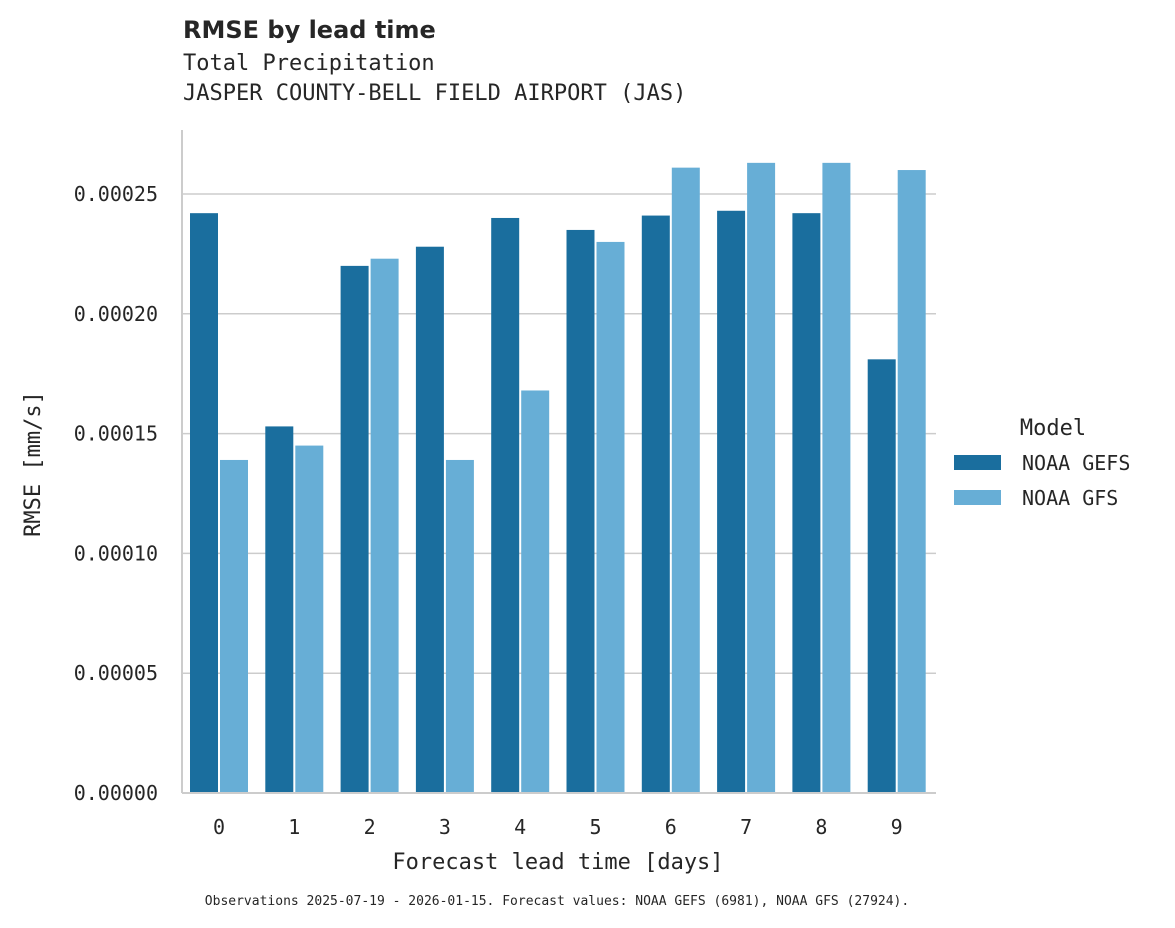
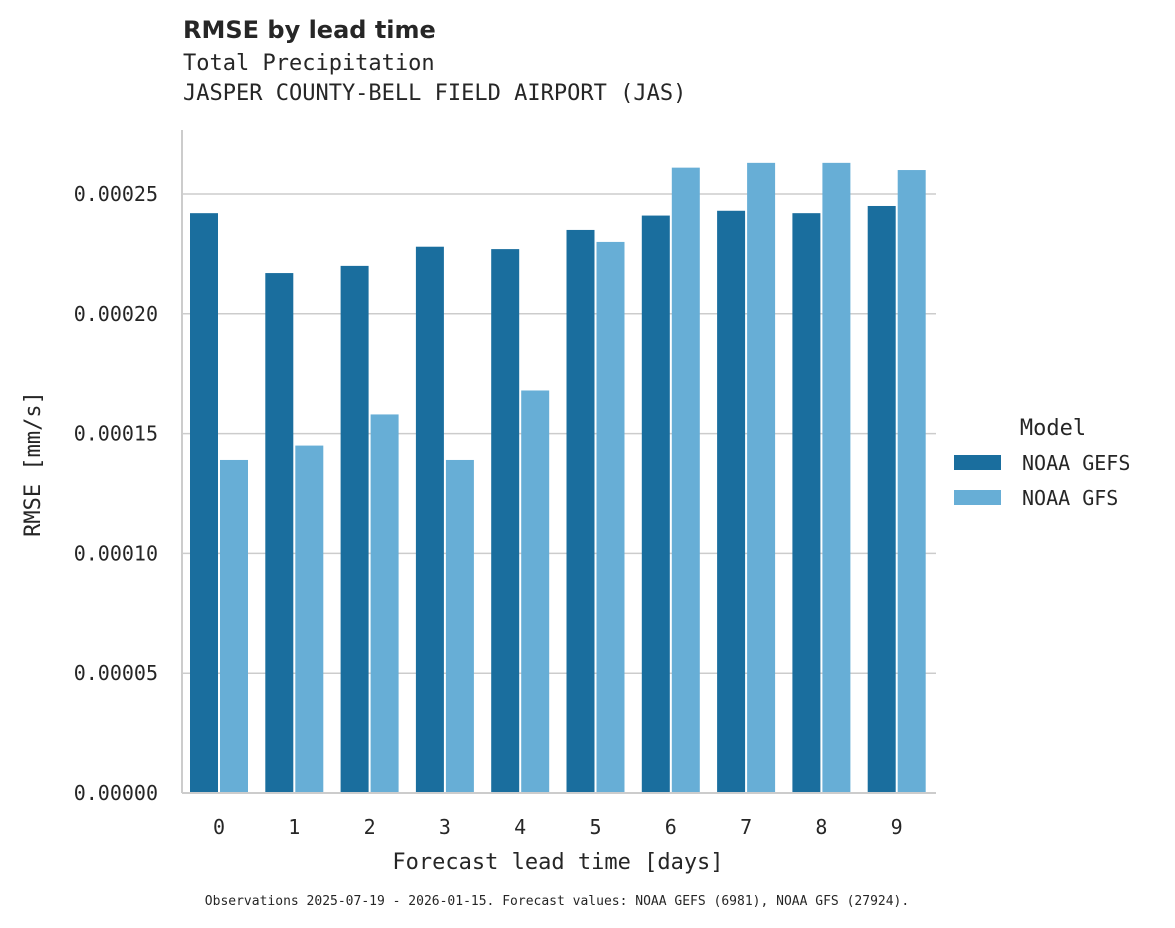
NOAA GEFS/1: 0.000153 -> 0.000217
NOAA GFS/2: 0.000223 -> 0.000158
NOAA GEFS/4: 0.000240 -> 0.000227
NOAA GEFS/9: 0.000181 -> 0.000245
